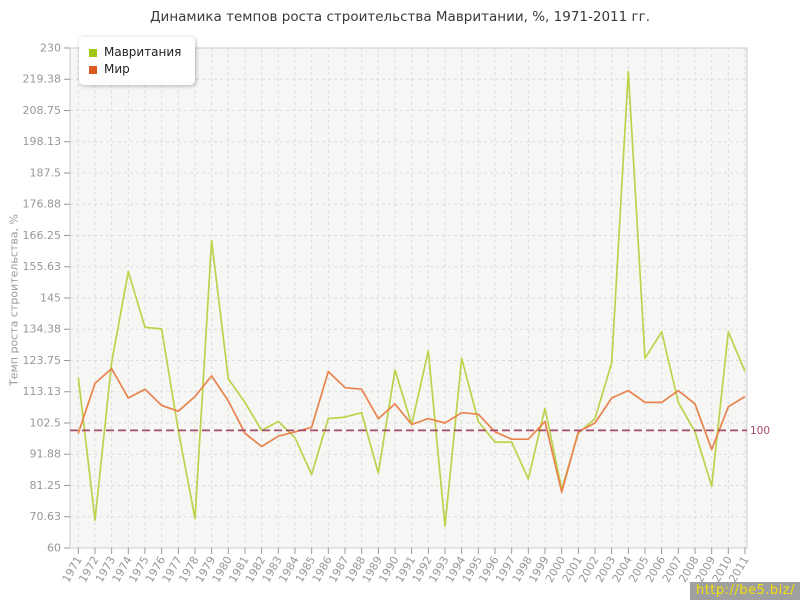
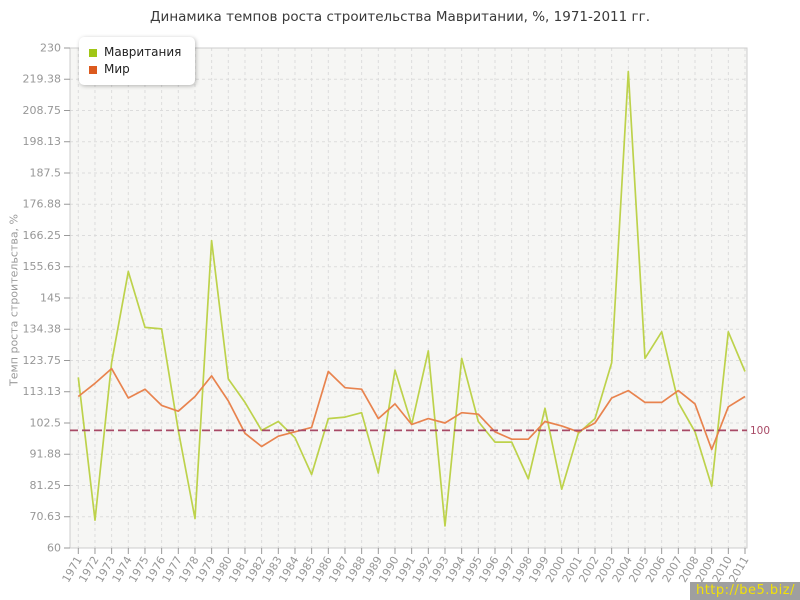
Мир/1971: 99 -> 112
Мир/2000: 79 -> 102
